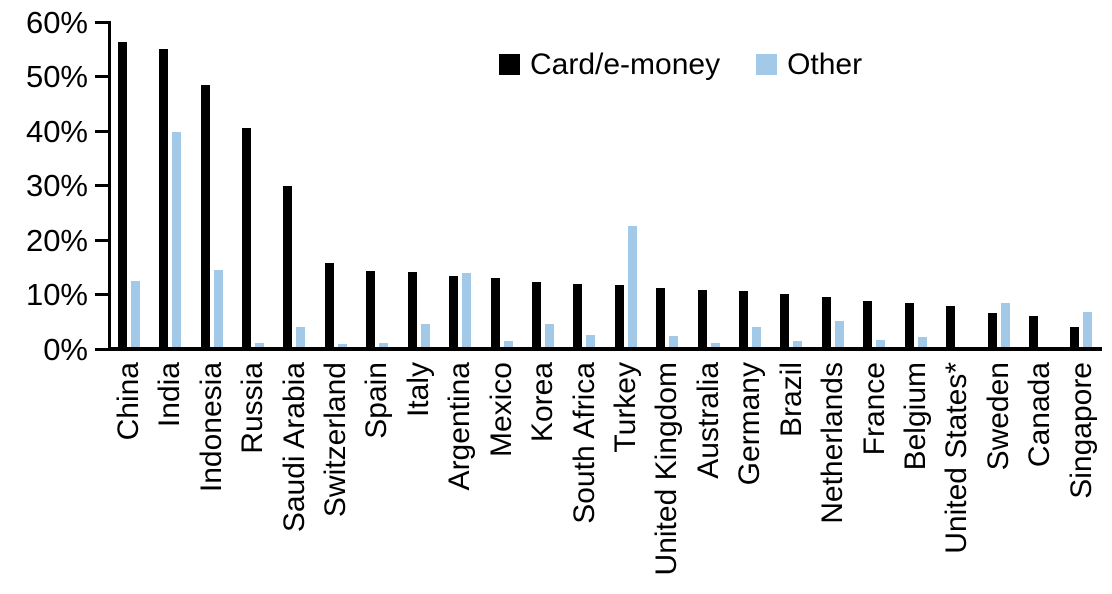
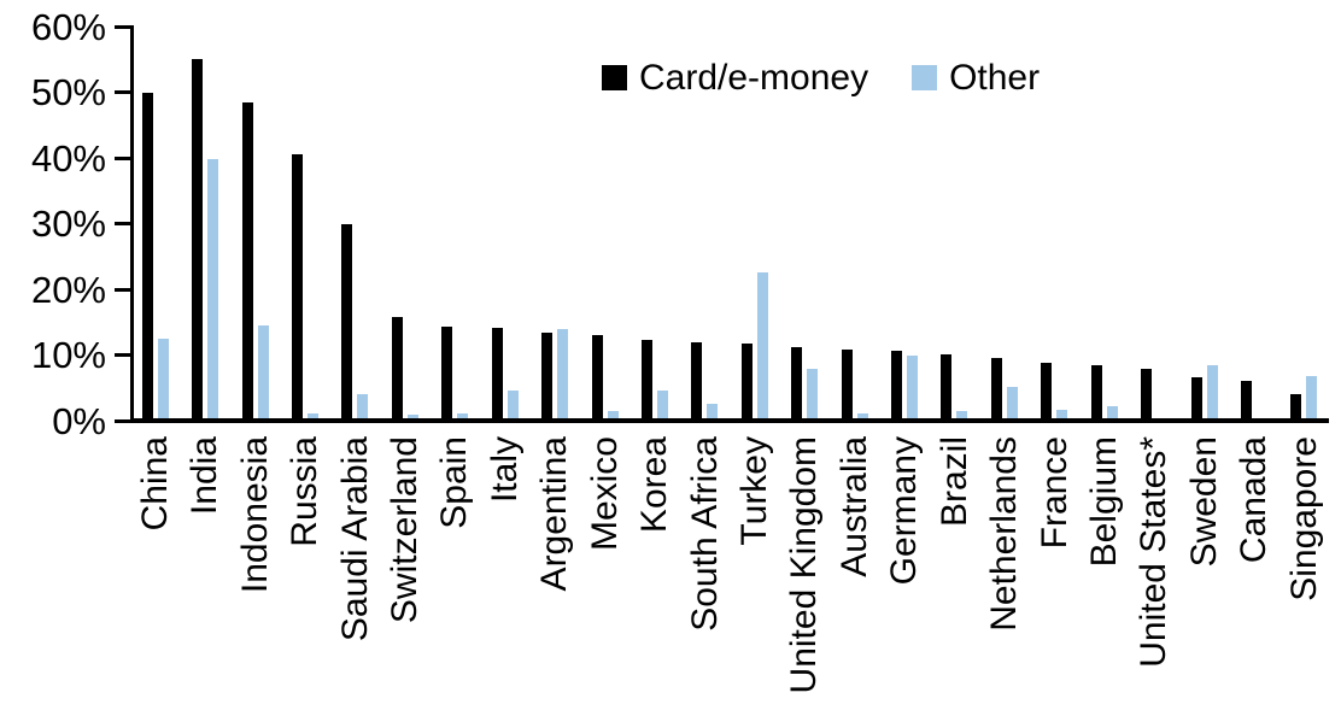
Card/e-money/China: 56% -> 50%
Other/United Kingdom: 2% -> 8%
Other/Germany: 4% -> 10%
